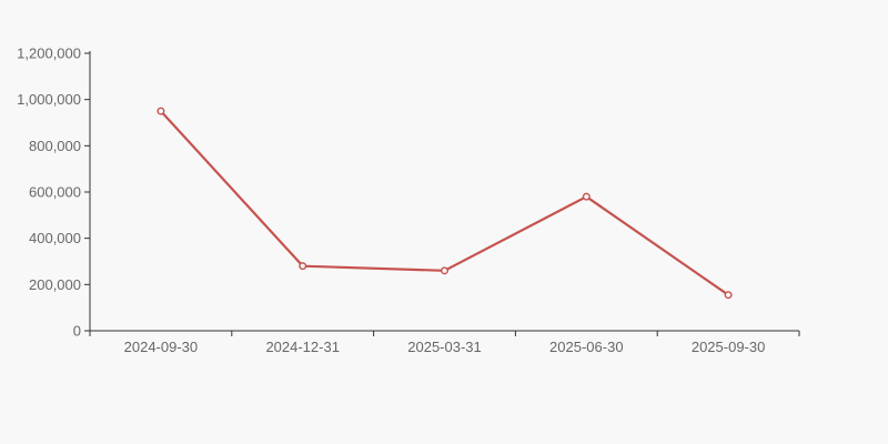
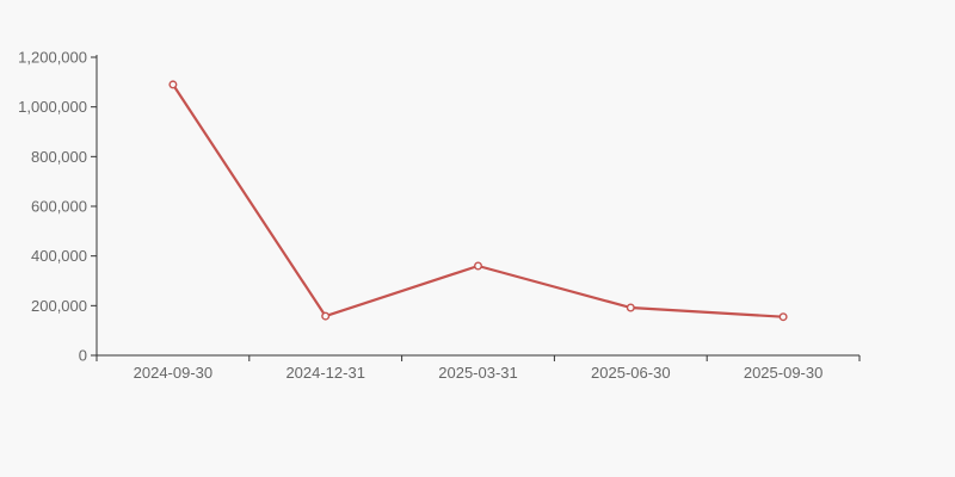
2024-09-30: 950000 -> 1090000
2024-12-31: 280000 -> 160000
2025-03-31: 260000 -> 360000
2025-06-30: 580000 -> 190000
